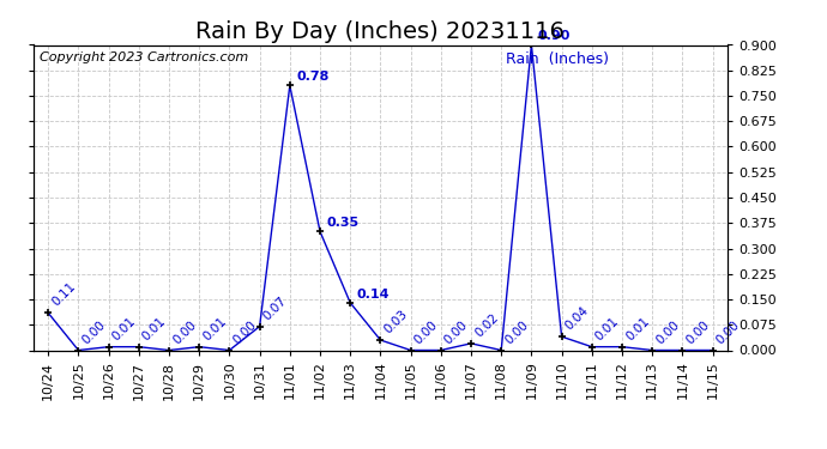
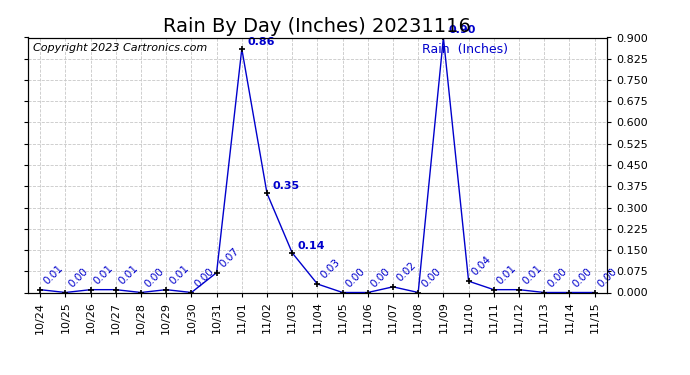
10/24: 0.11 -> 0.01
11/01: 0.78 -> 0.86
